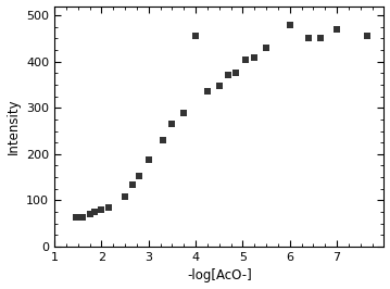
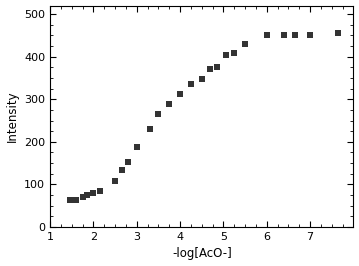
4: 455 -> 312
6: 480 -> 450
7: 470 -> 452
